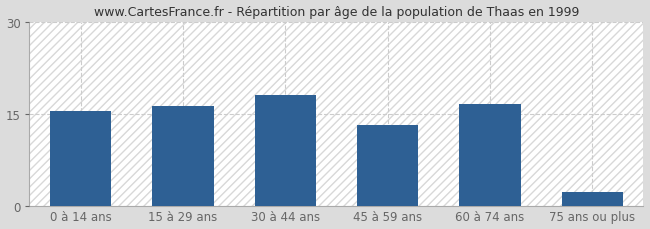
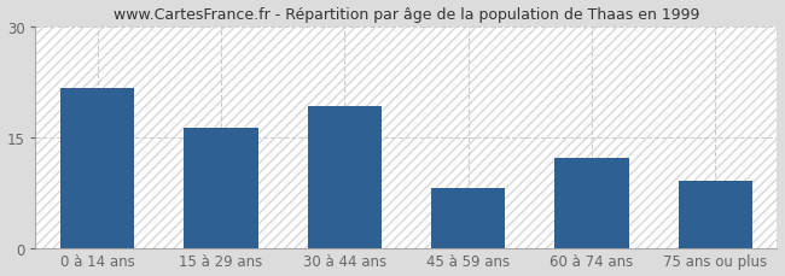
0 à 14 ans: 15.4 -> 21.6
30 à 44 ans: 18.1 -> 19.2
45 à 59 ans: 13.1 -> 8.0
60 à 74 ans: 16.6 -> 12.2
75 ans ou plus: 2.2 -> 9.0
